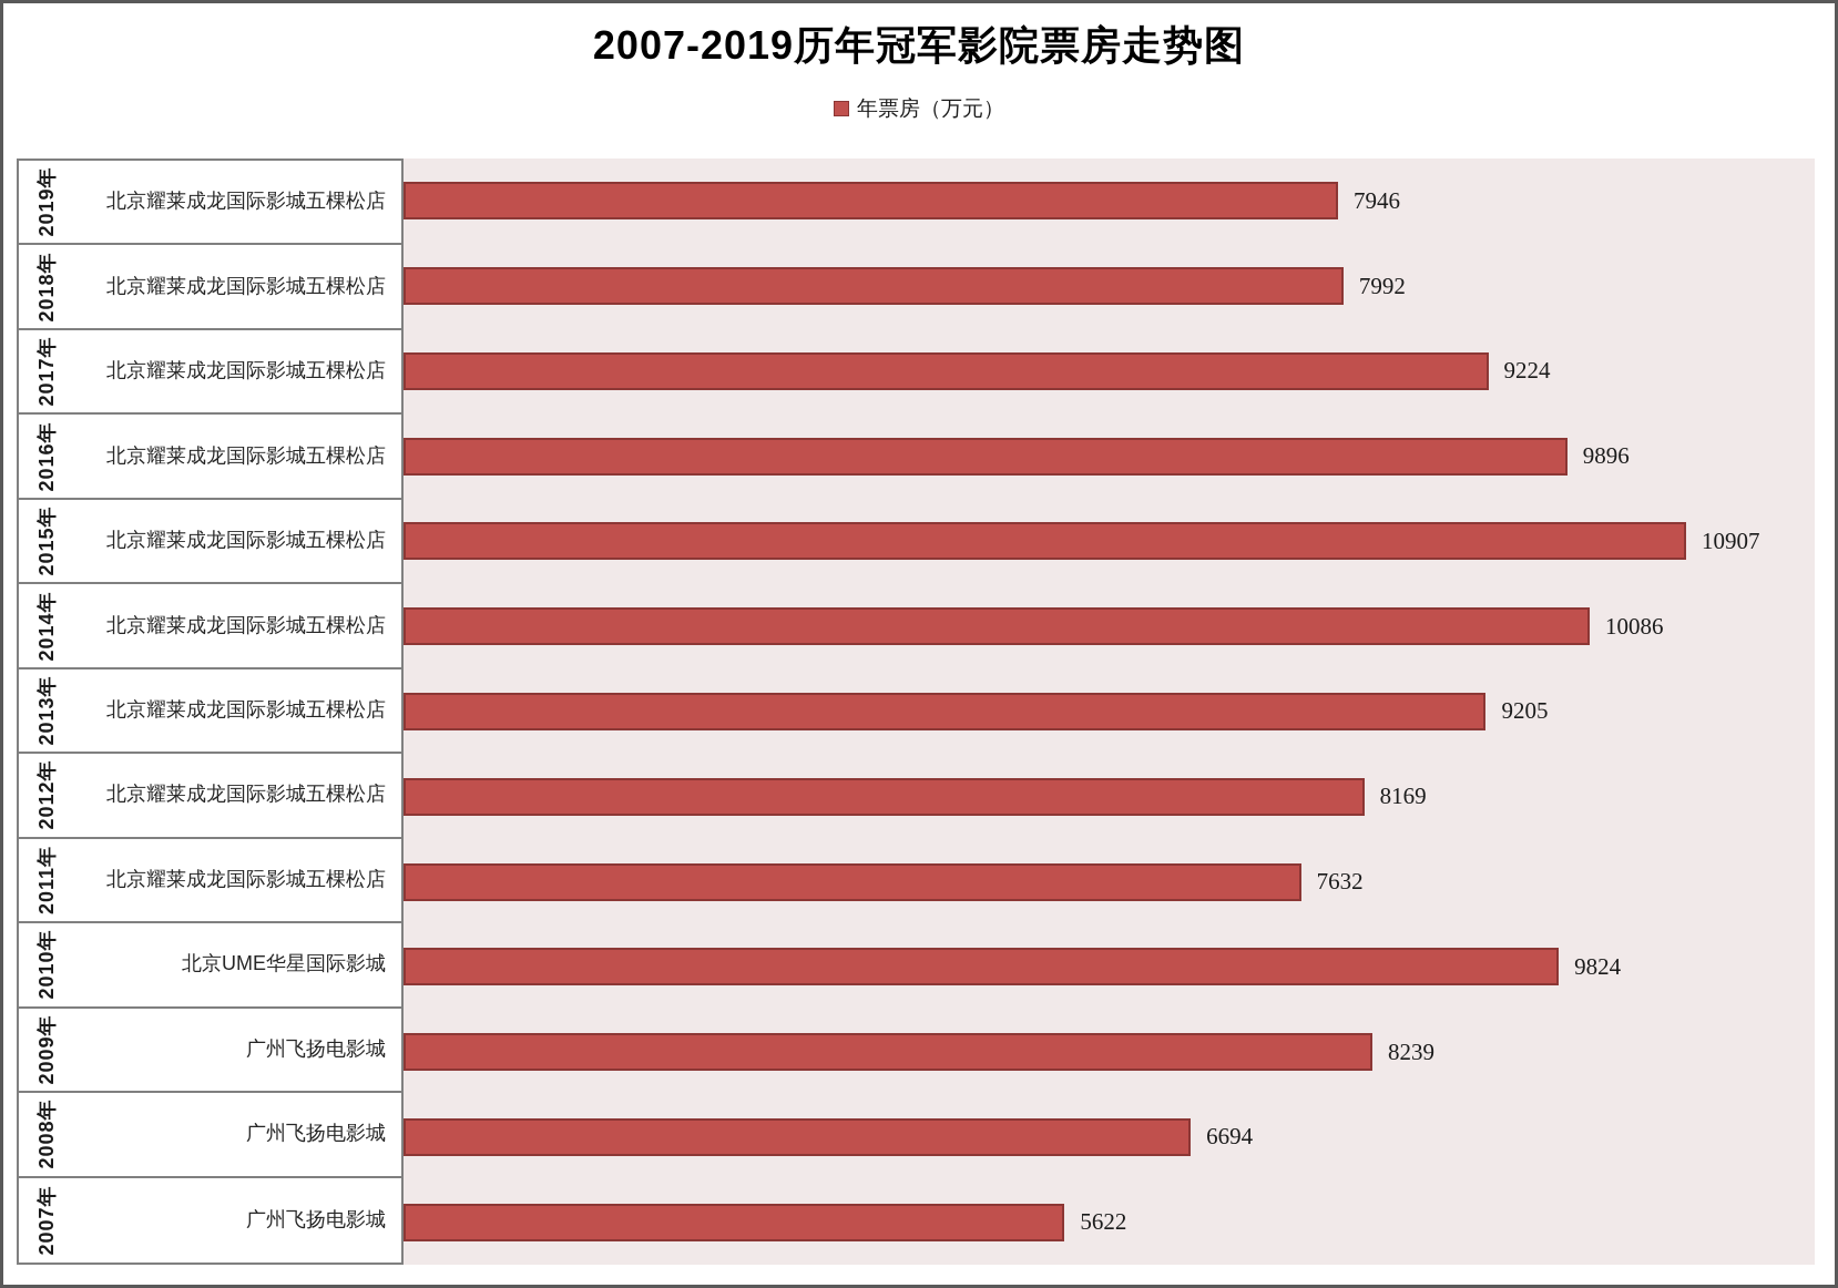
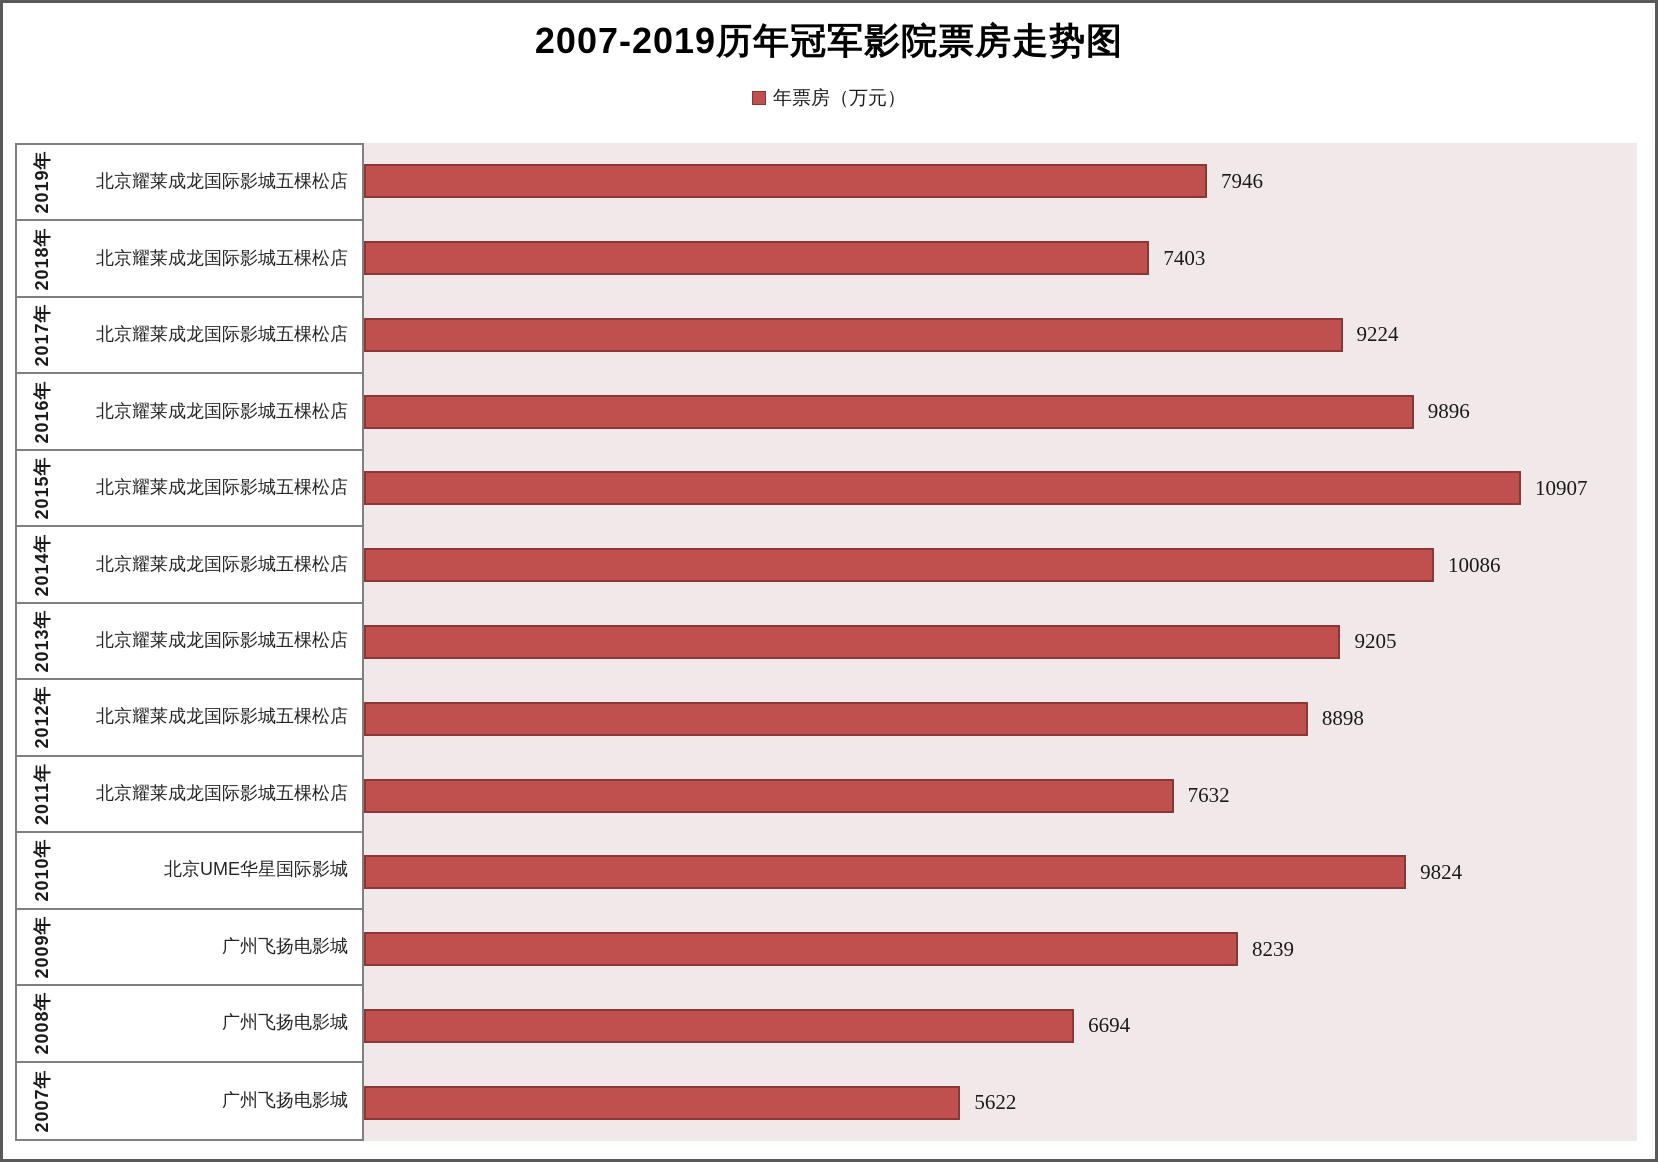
2018年: 7992 -> 7403
2012年: 8169 -> 8898
